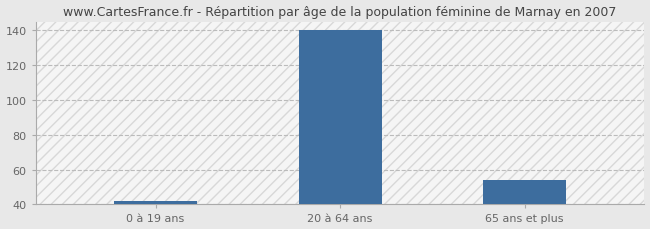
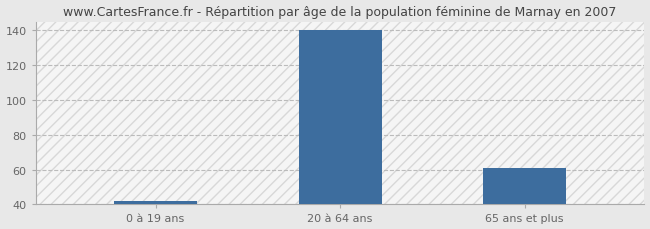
65 ans et plus: 54 -> 61
